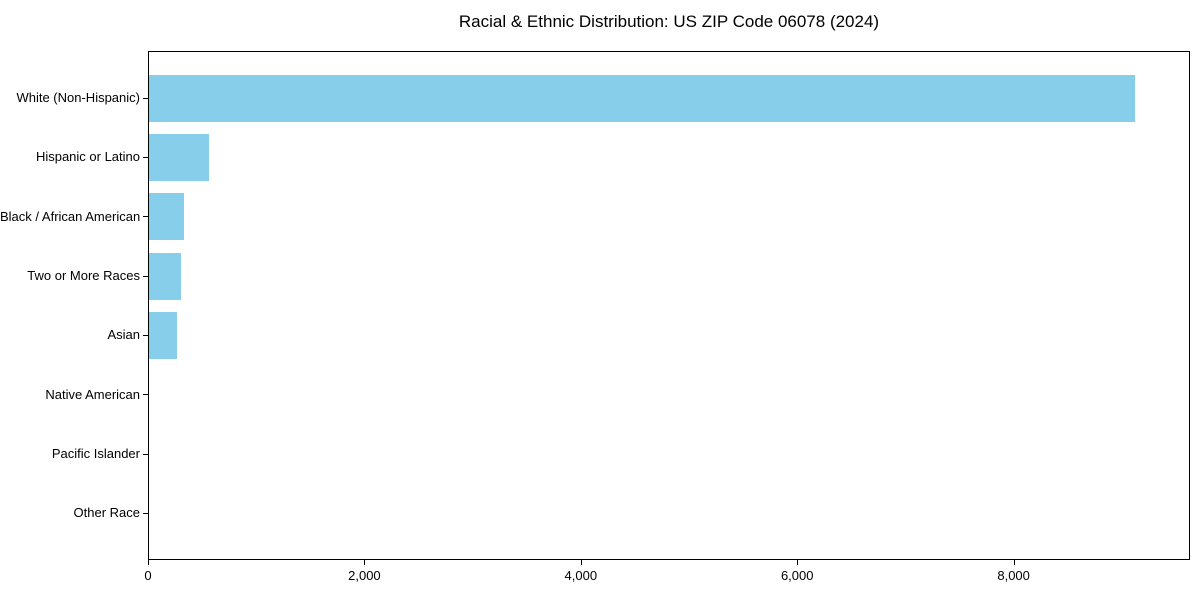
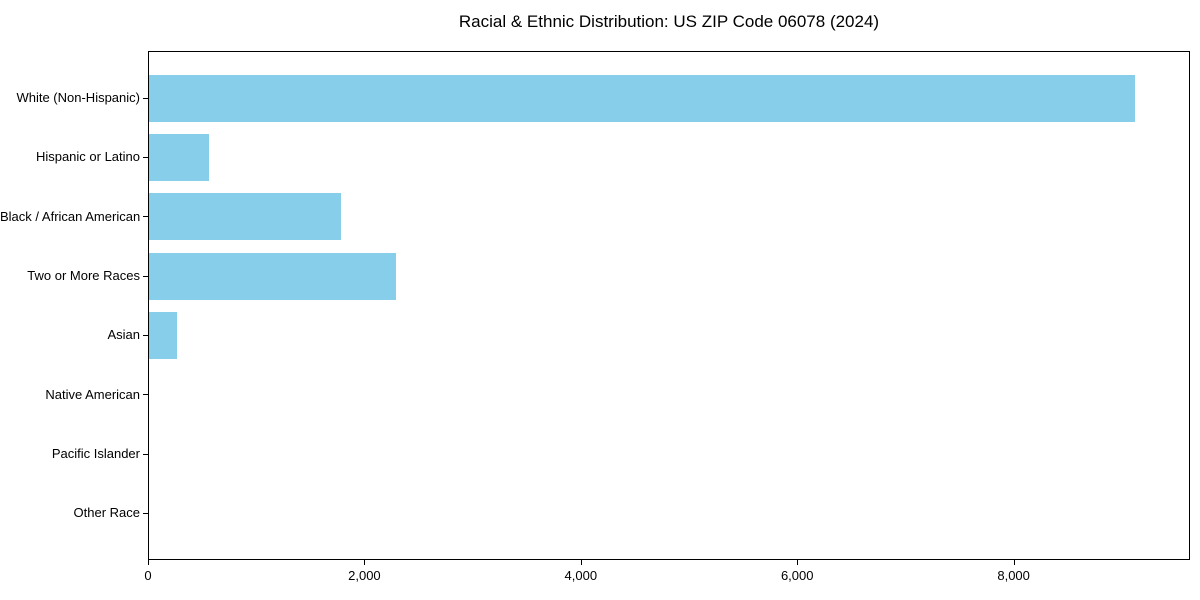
Black / African American: 320 -> 1780
Two or More Races: 300 -> 2290
